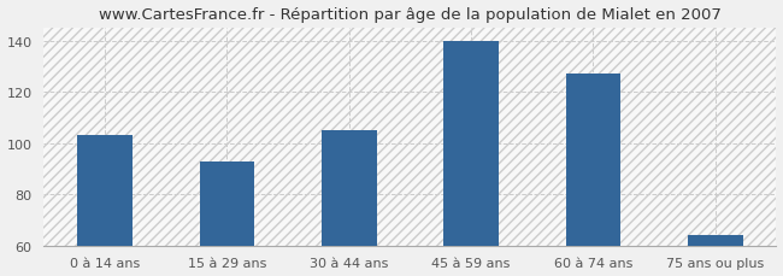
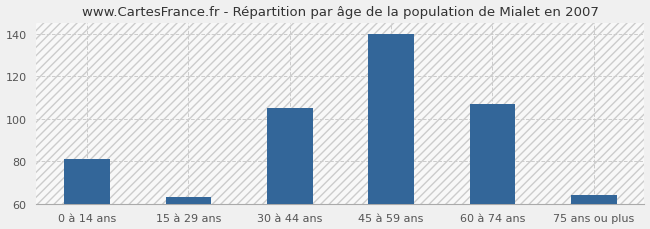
0 à 14 ans: 103 -> 81
15 à 29 ans: 93 -> 63
60 à 74 ans: 127 -> 107
